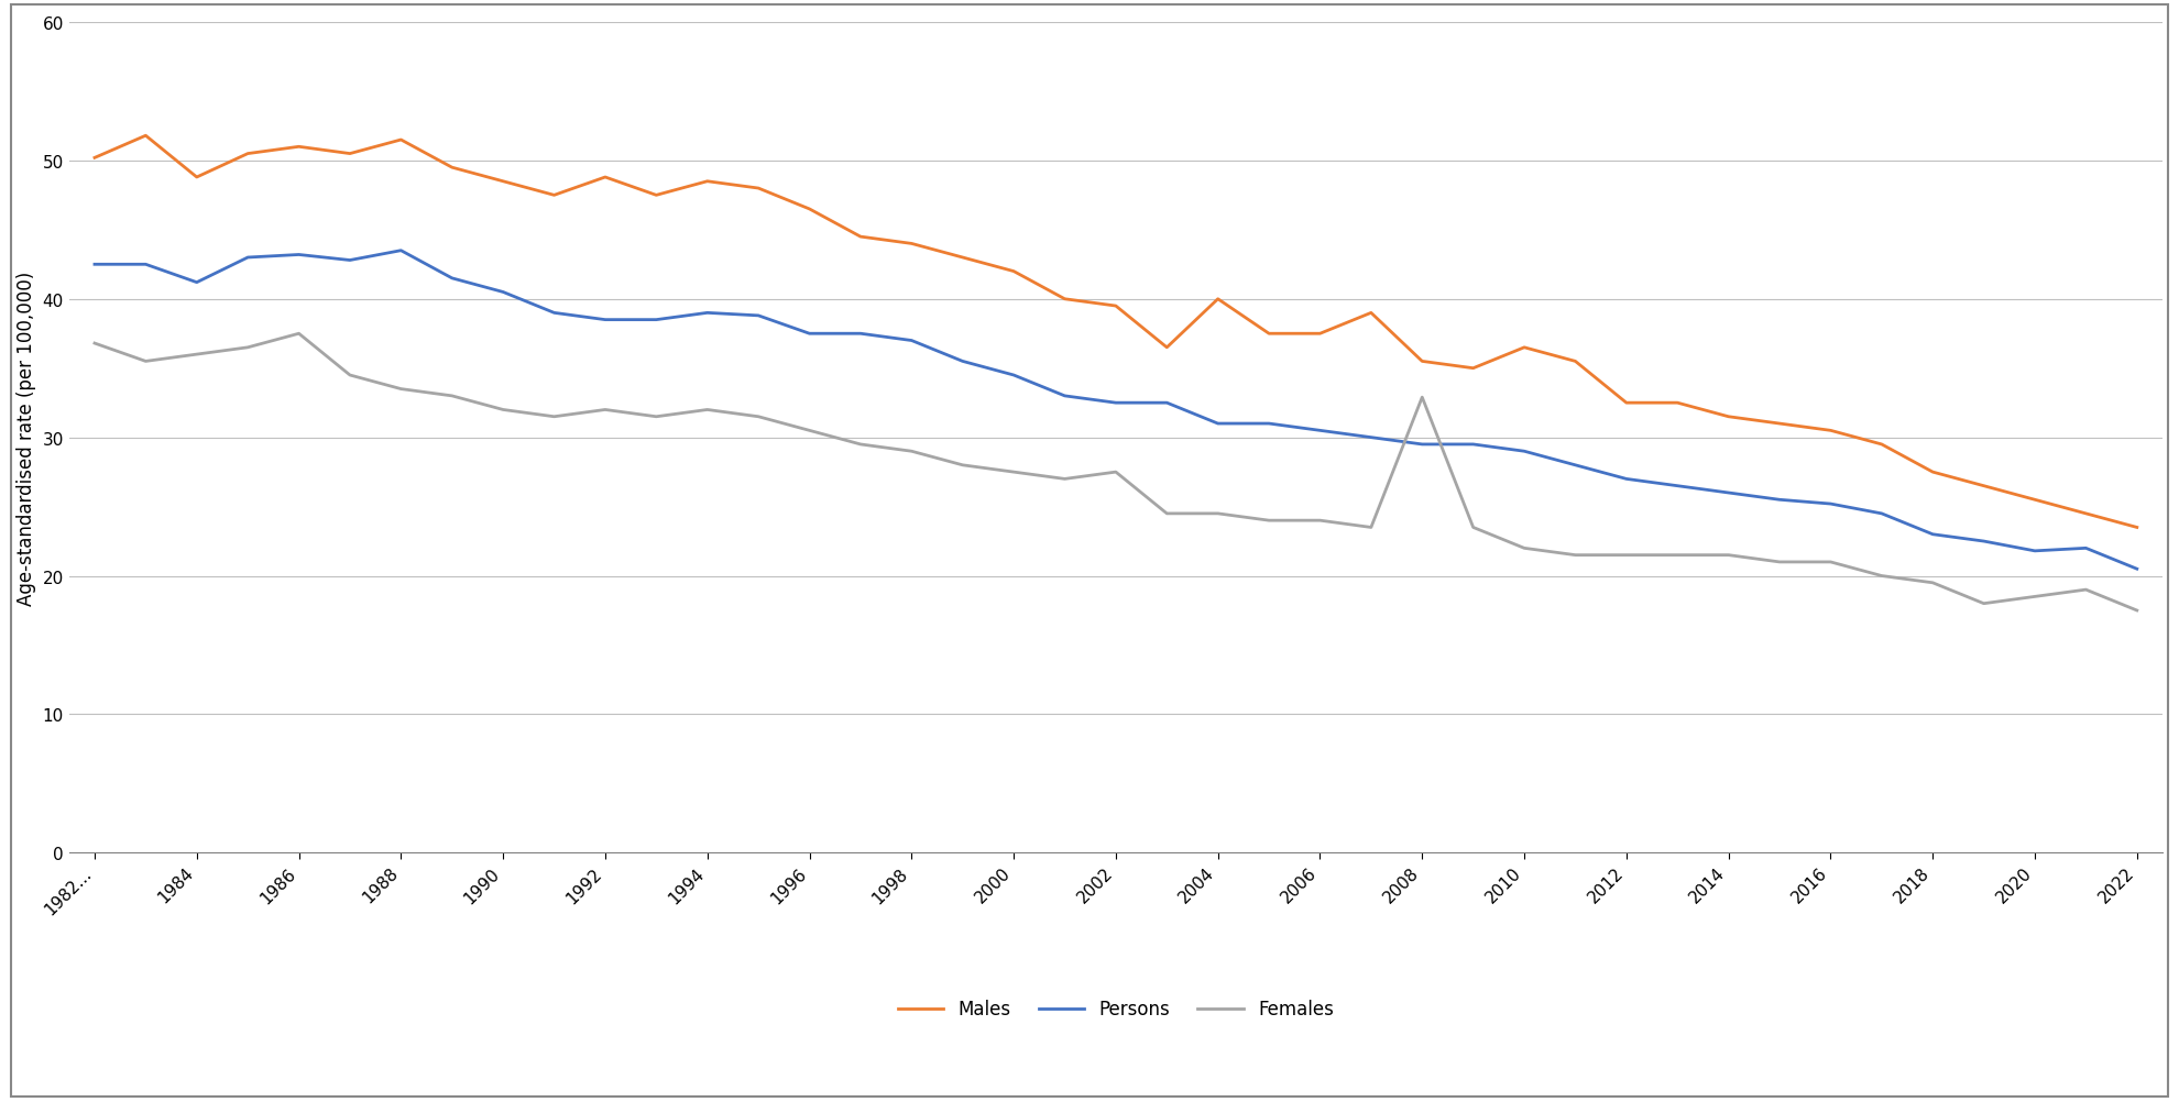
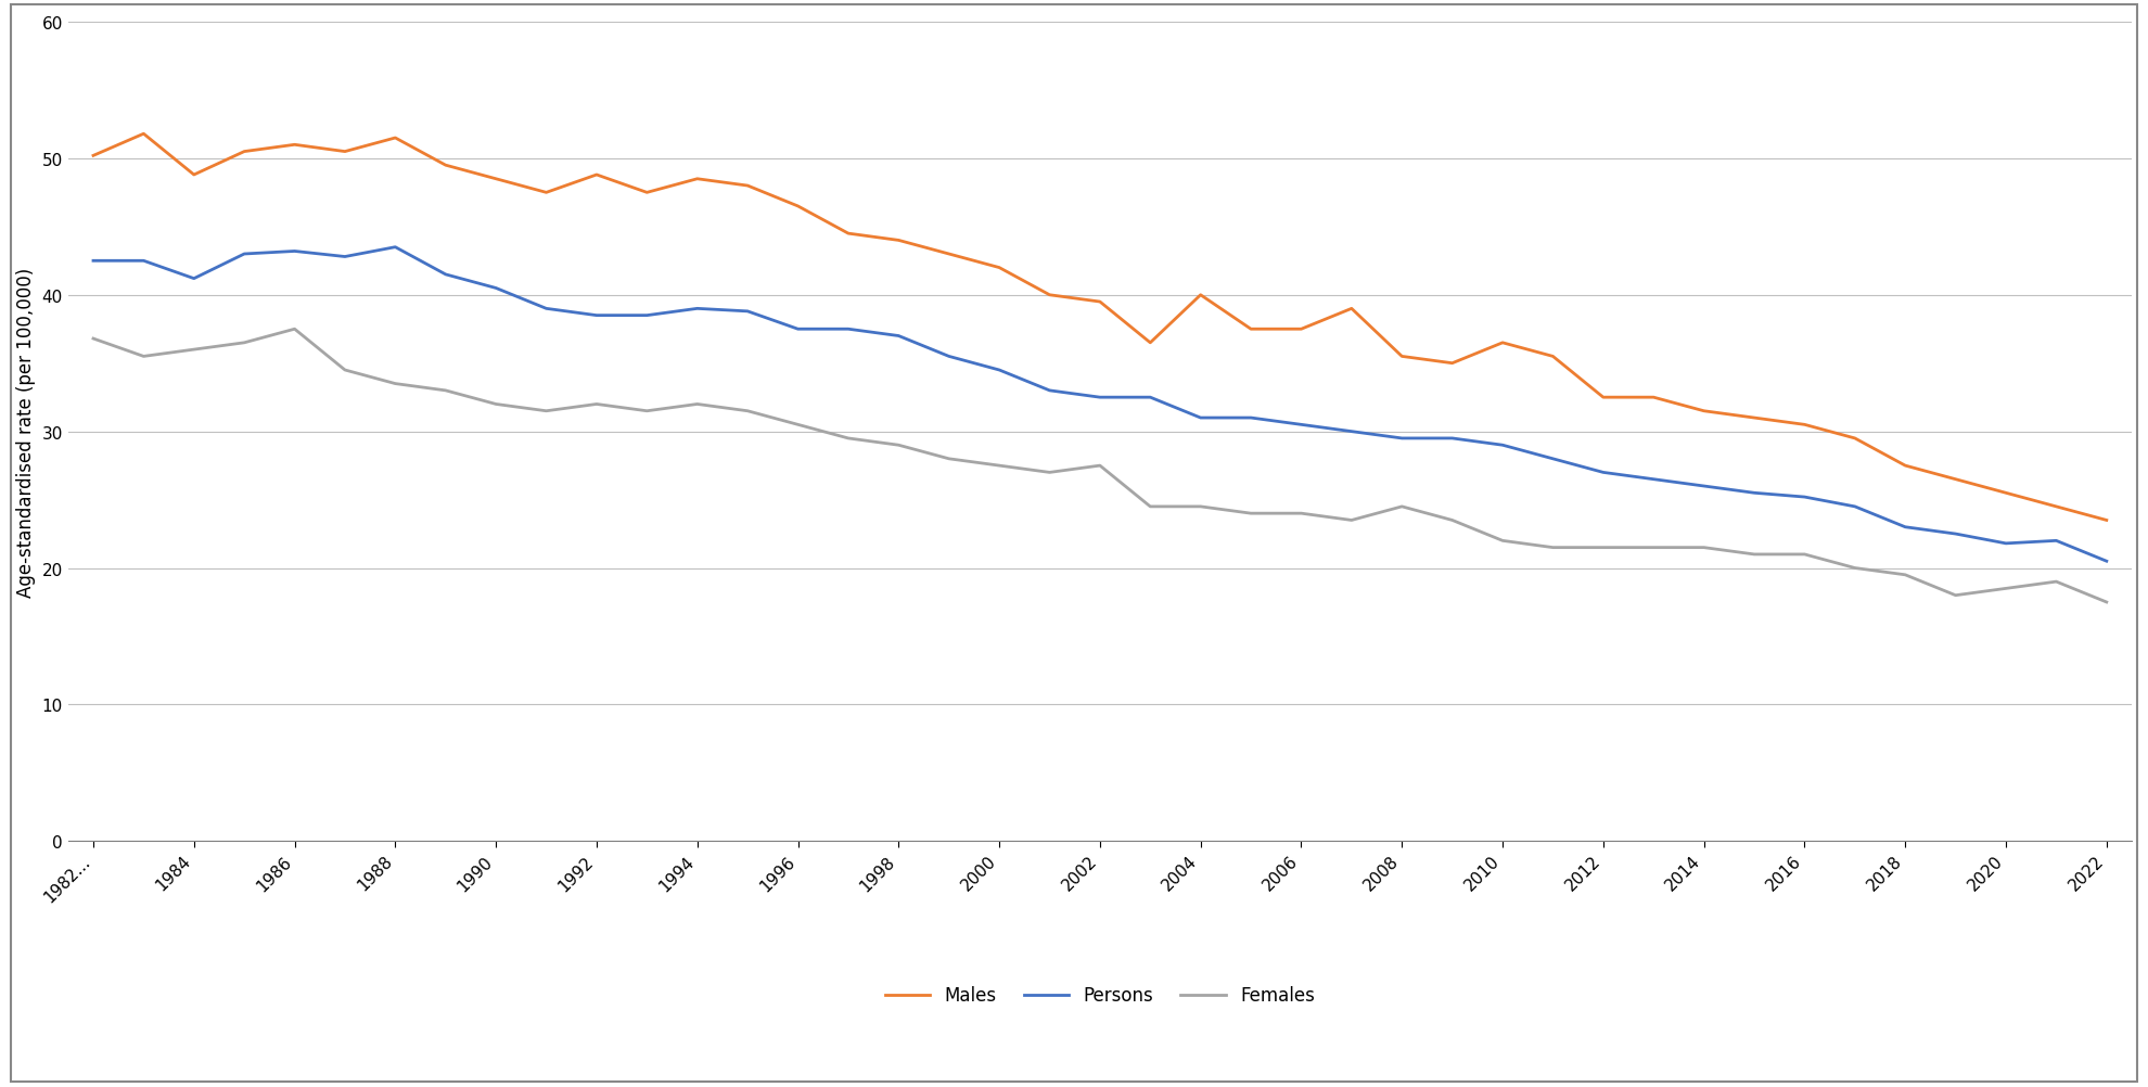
Females/2008: 32.9 -> 24.5
